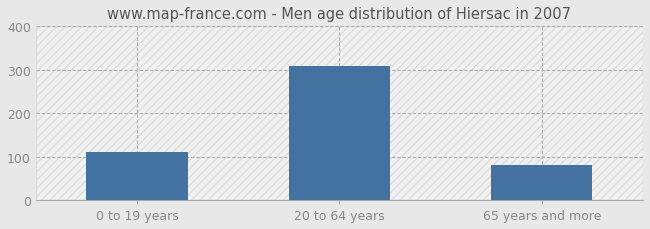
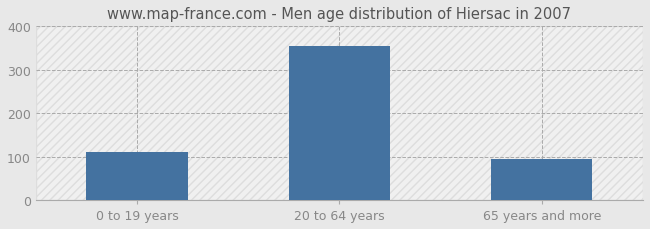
20 to 64 years: 308 -> 355
65 years and more: 80 -> 95
